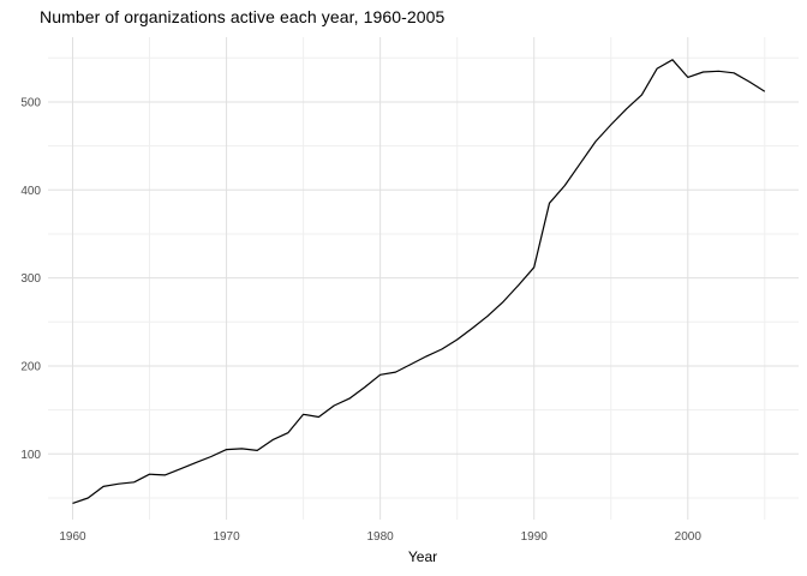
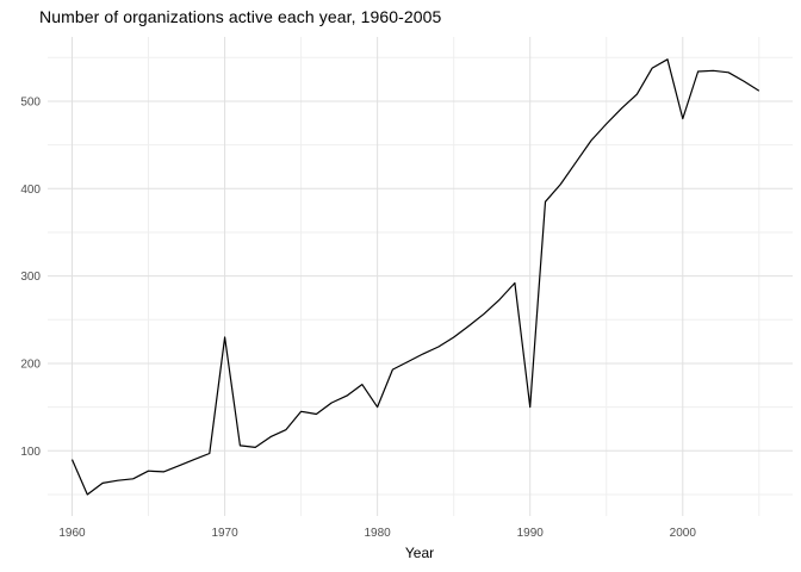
1960: 40 -> 90
1970: 100 -> 230
1980: 190 -> 150
1990: 310 -> 150
2000: 530 -> 480
